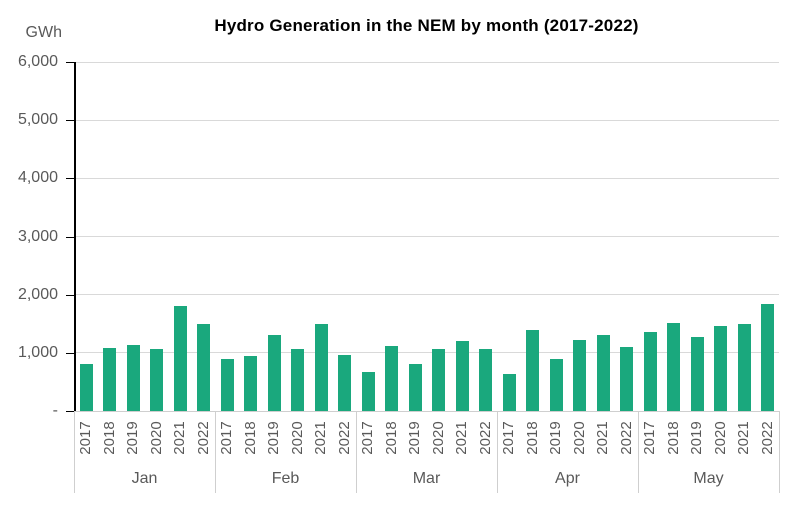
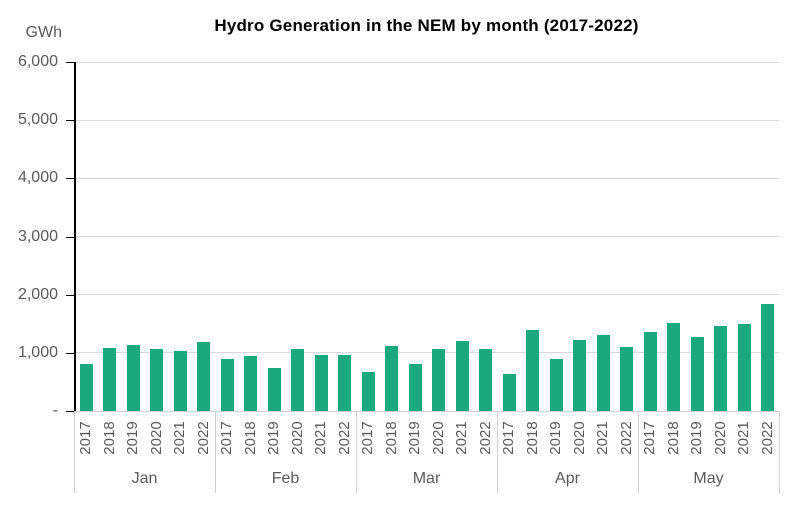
2021/Jan: 1800 -> 1000
2022/Jan: 1500 -> 1200
2019/Feb: 1300 -> 700
2021/Feb: 1500 -> 1000
